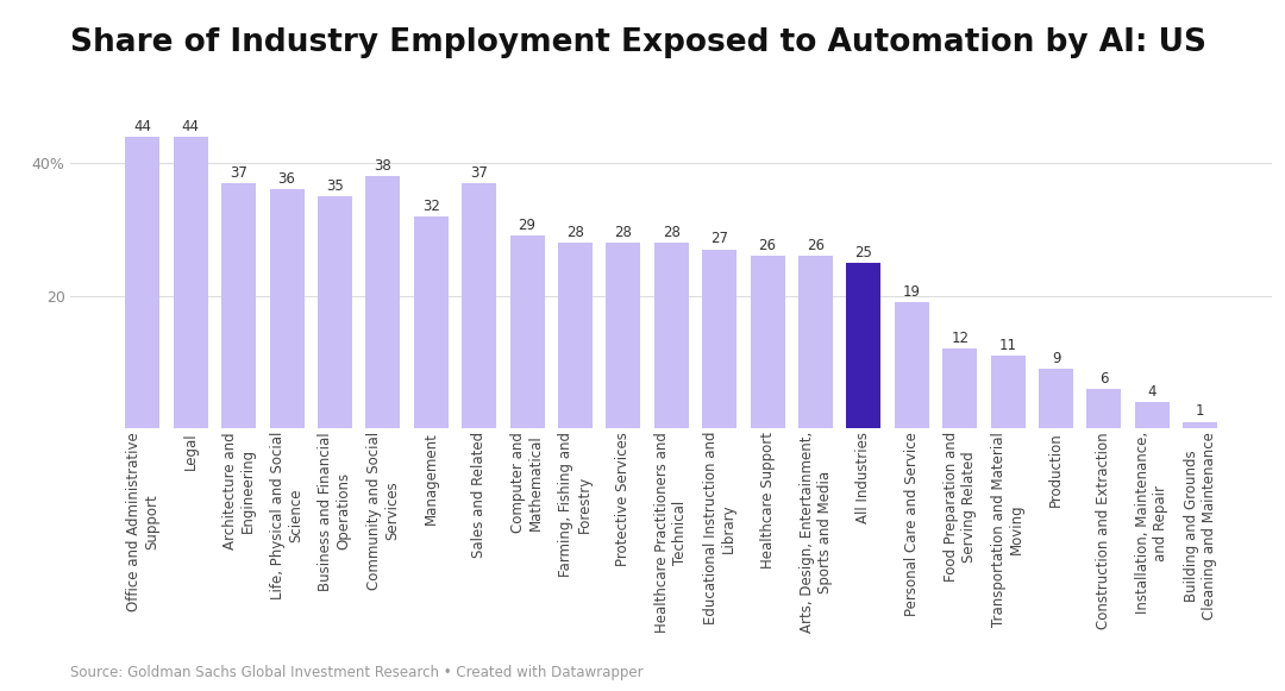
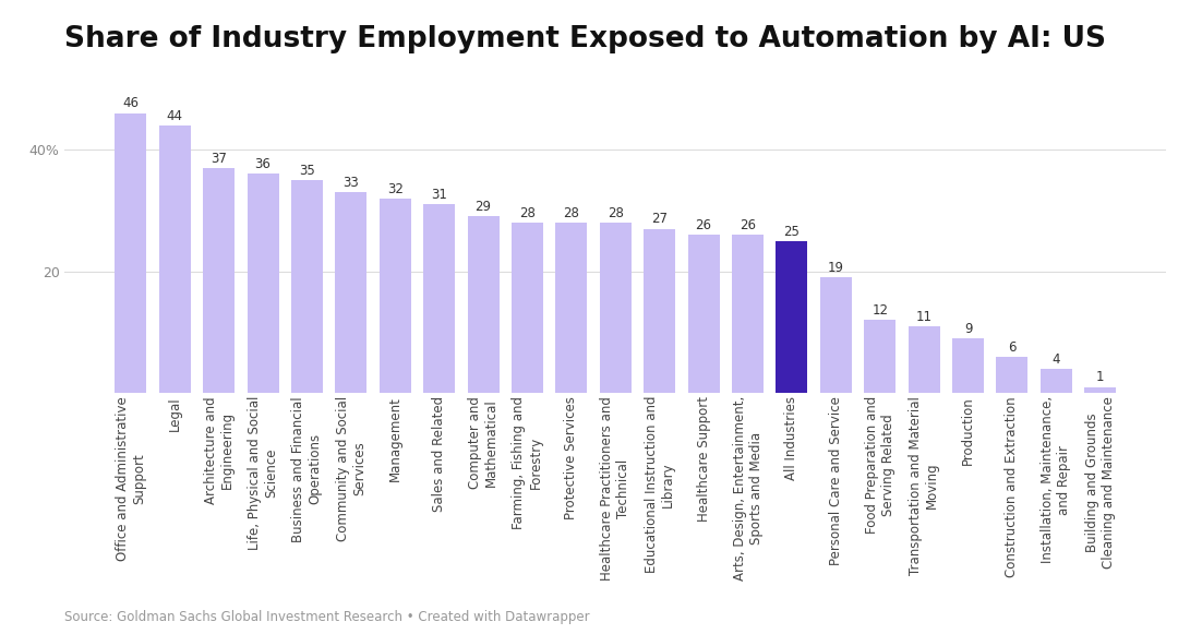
Office and Administrative Support: 44 -> 46
Community and Social Services: 38 -> 33
Sales and Related: 37 -> 31
